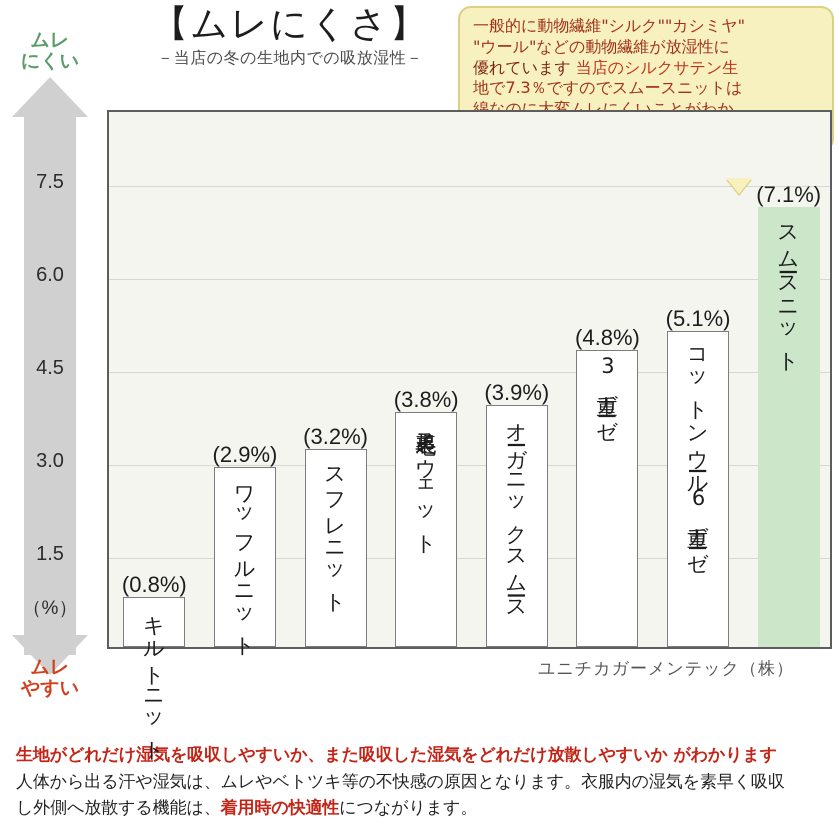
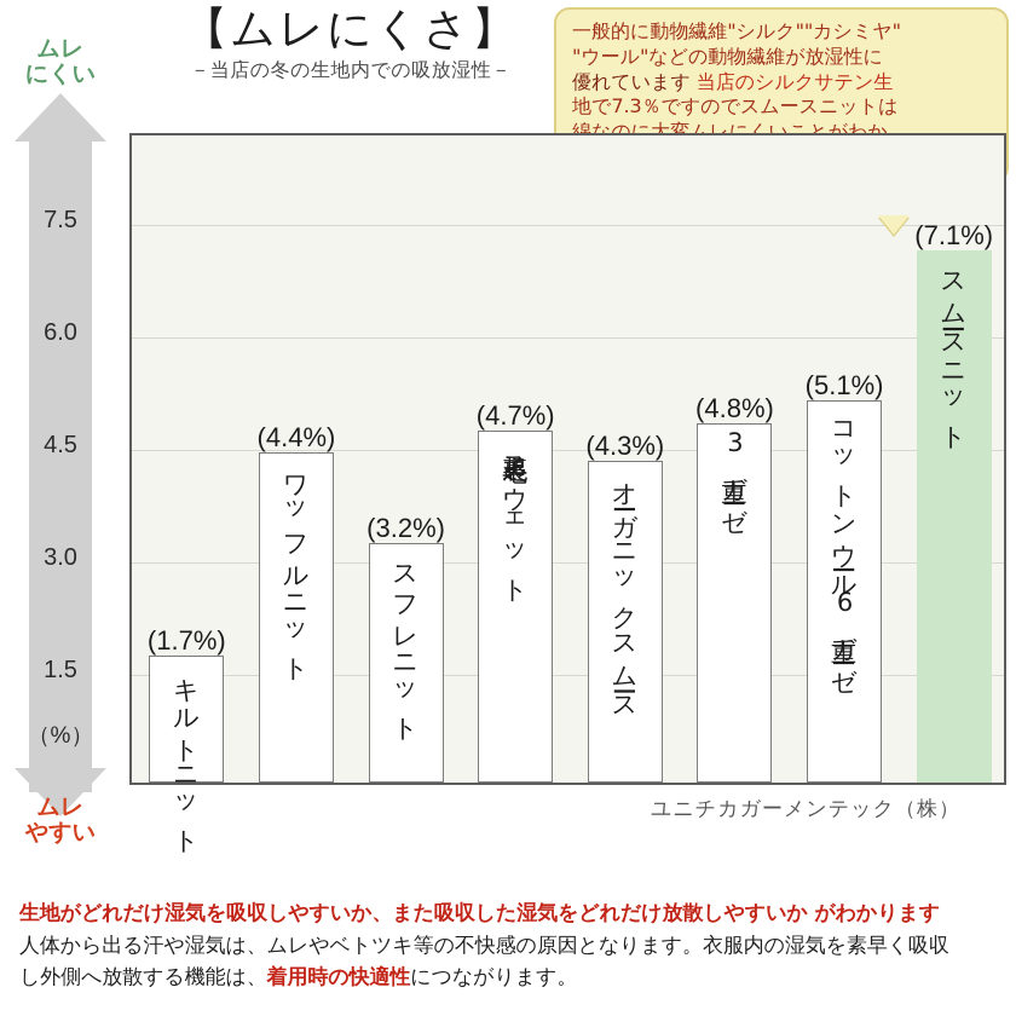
キルトニット: 0.8% -> 1.7%
ワッフルニット: 2.9% -> 4.4%
裏起毛スウェット: 3.8% -> 4.7%
オーガニックスムース: 3.9% -> 4.3%
